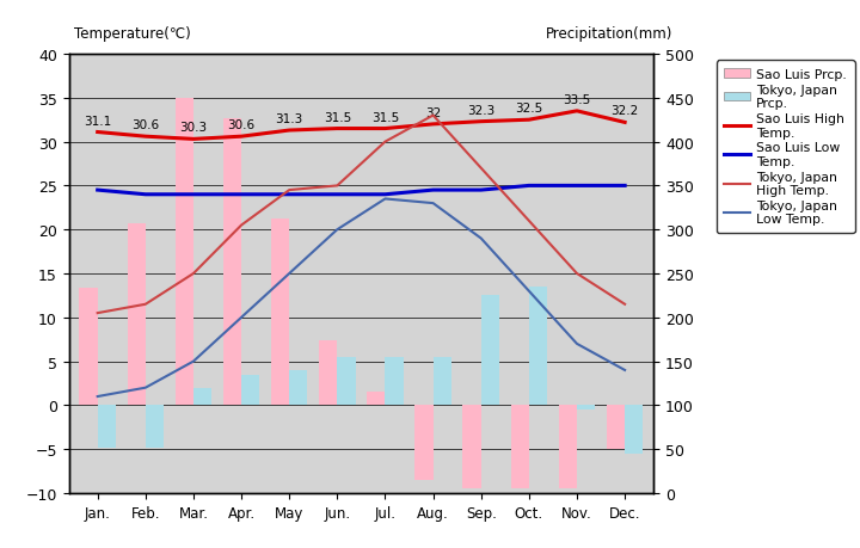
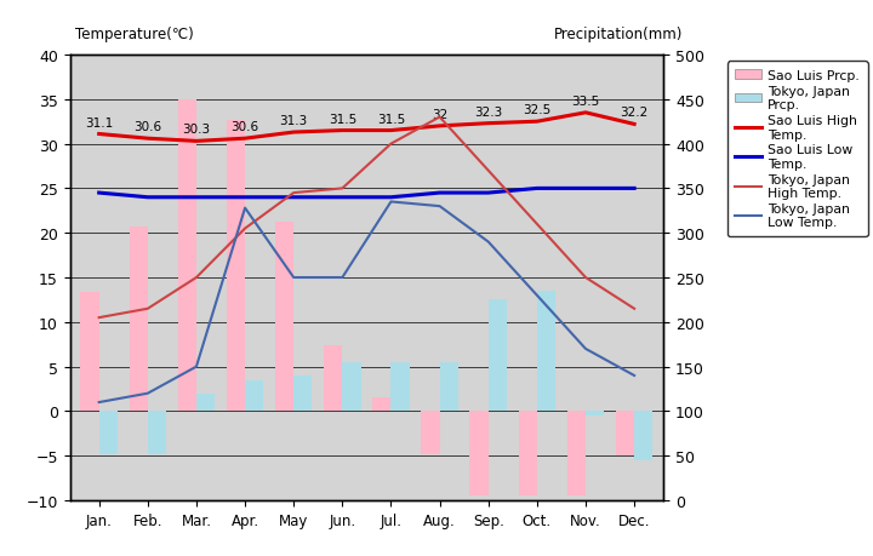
Tokyo, Japan Low Temp./Apr.: 10.0 -> 22.8
Tokyo, Japan Low Temp./Jun.: 20.0 -> 15.0
Sao Luis Prcp./Aug.: -8.5 -> -4.8
